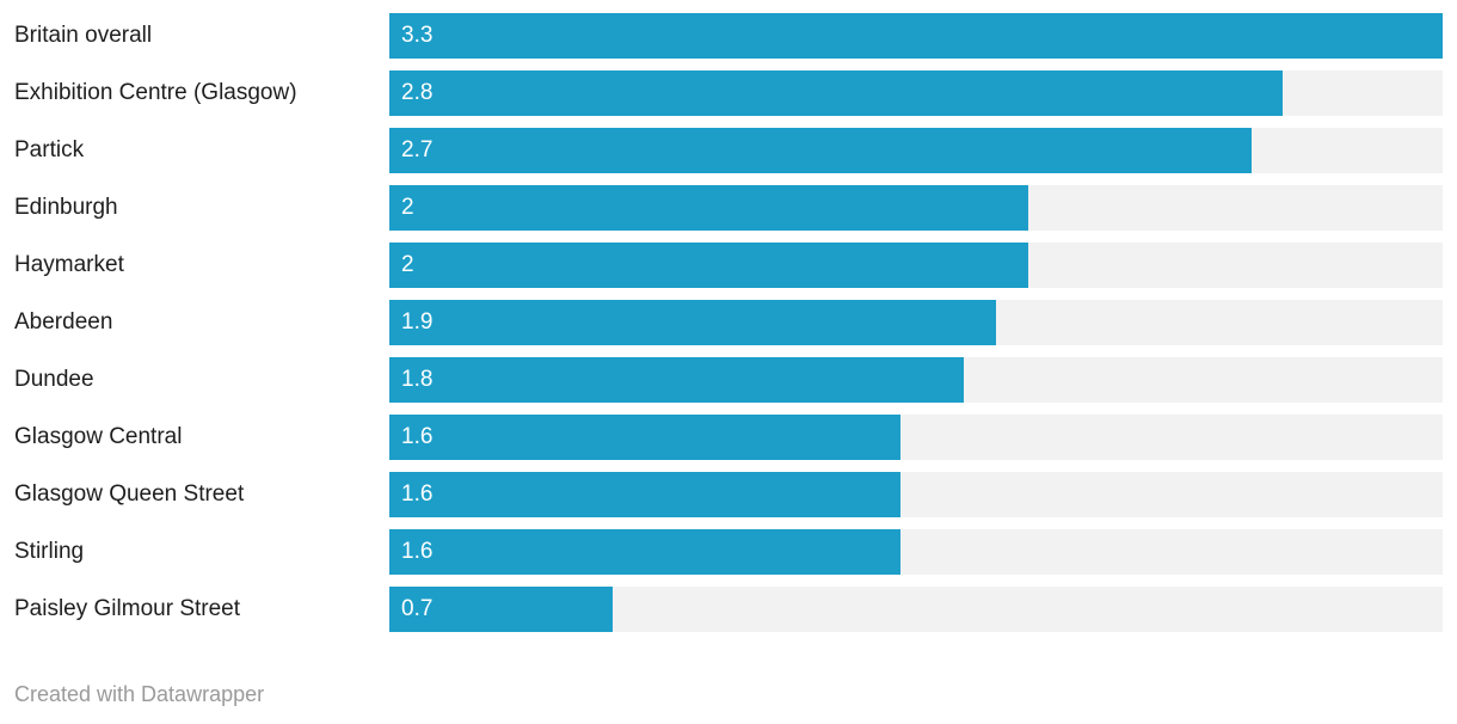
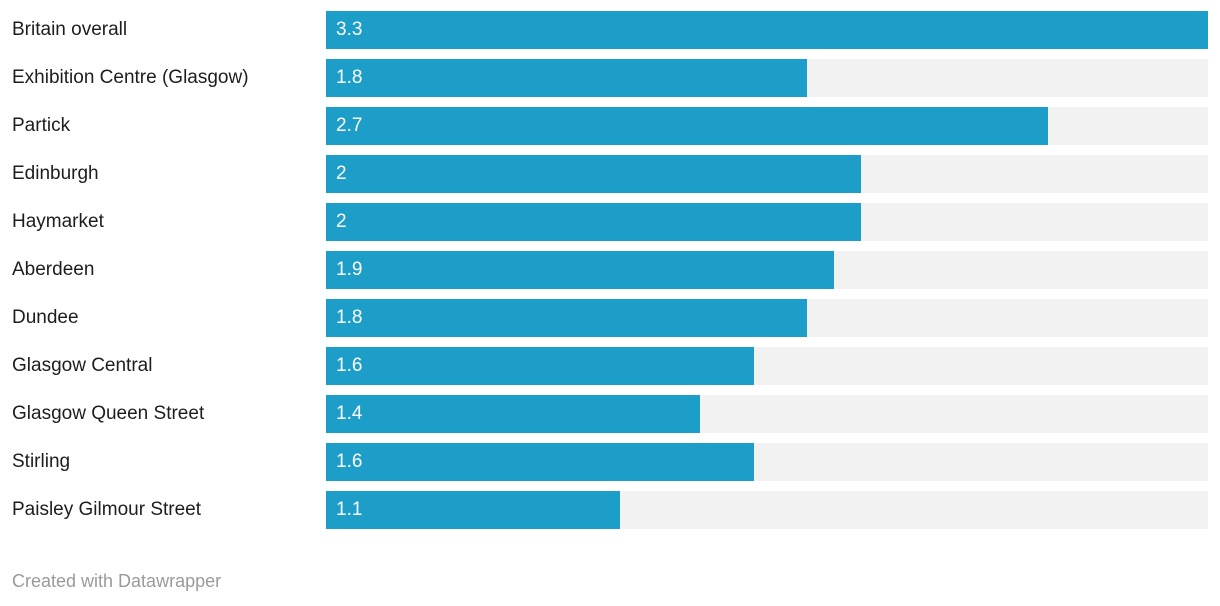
Exhibition Centre (Glasgow): 2.8 -> 1.8
Glasgow Queen Street: 1.6 -> 1.4
Paisley Gilmour Street: 0.7 -> 1.1
